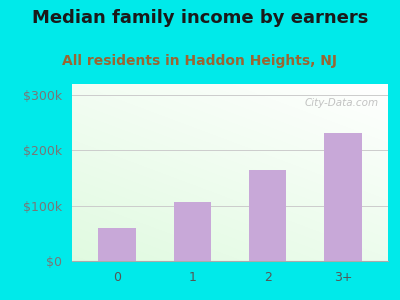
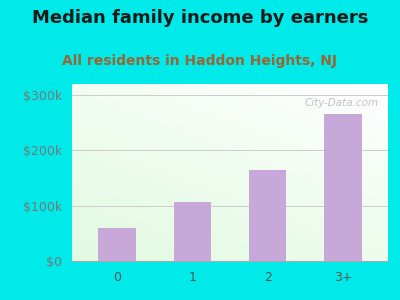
3+: $232k -> $266k
